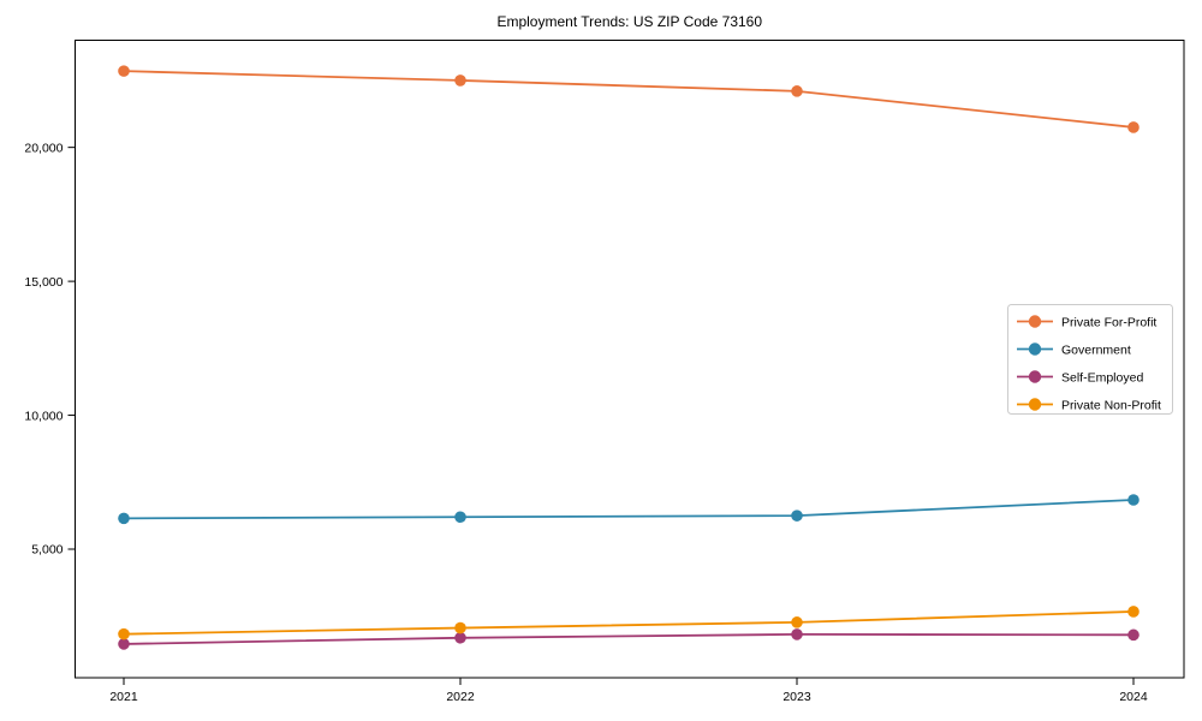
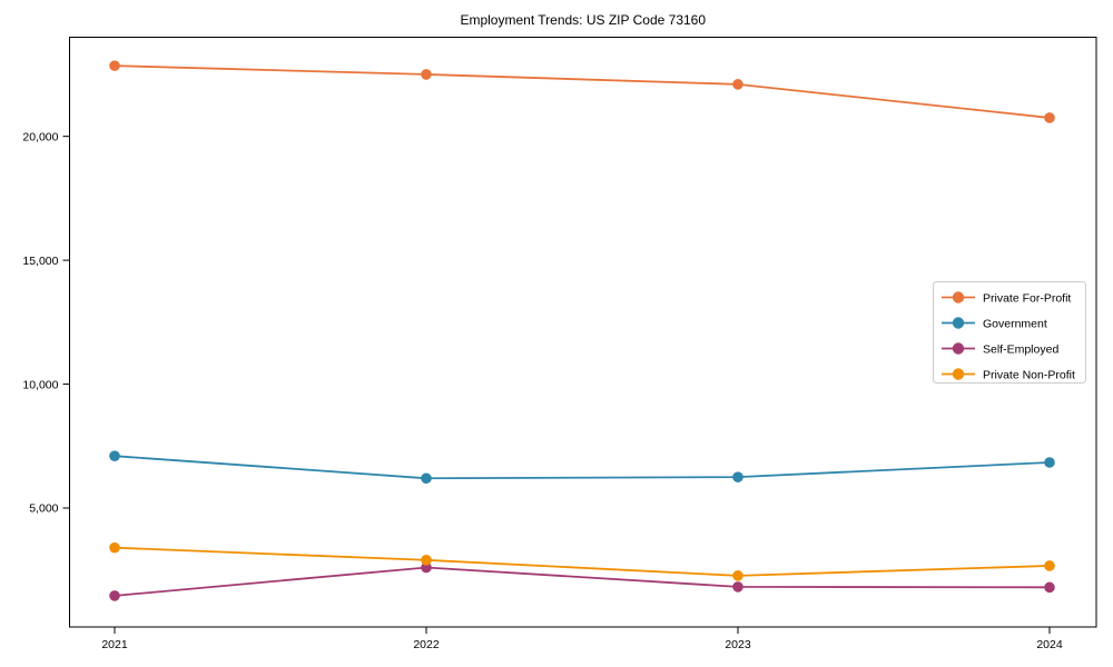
Government/2021: 6200 -> 7100
Private Non-Profit/2021: 1800 -> 3400
Self-Employed/2022: 1700 -> 2600
Private Non-Profit/2022: 2100 -> 2900
